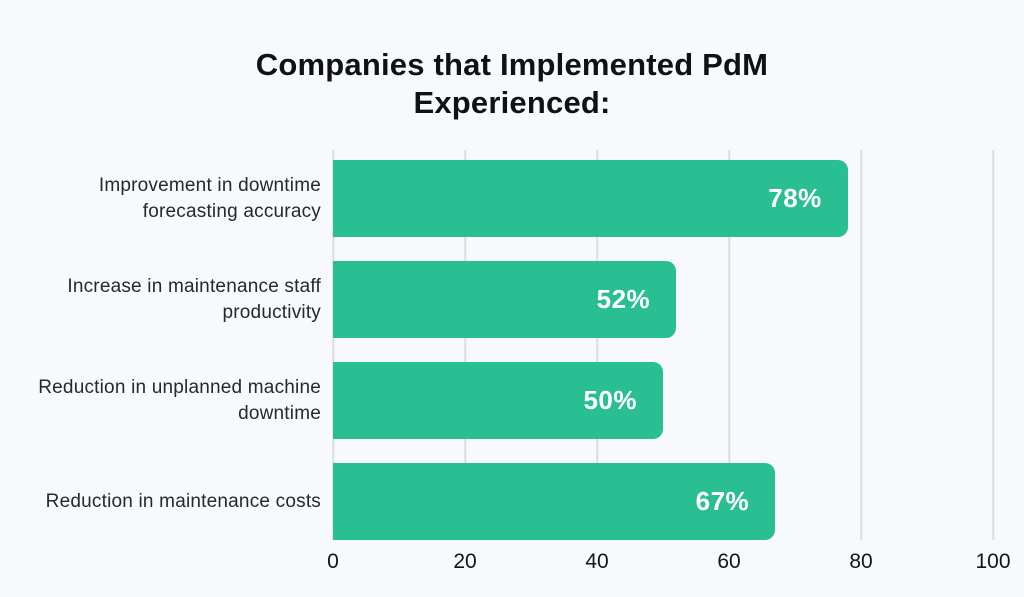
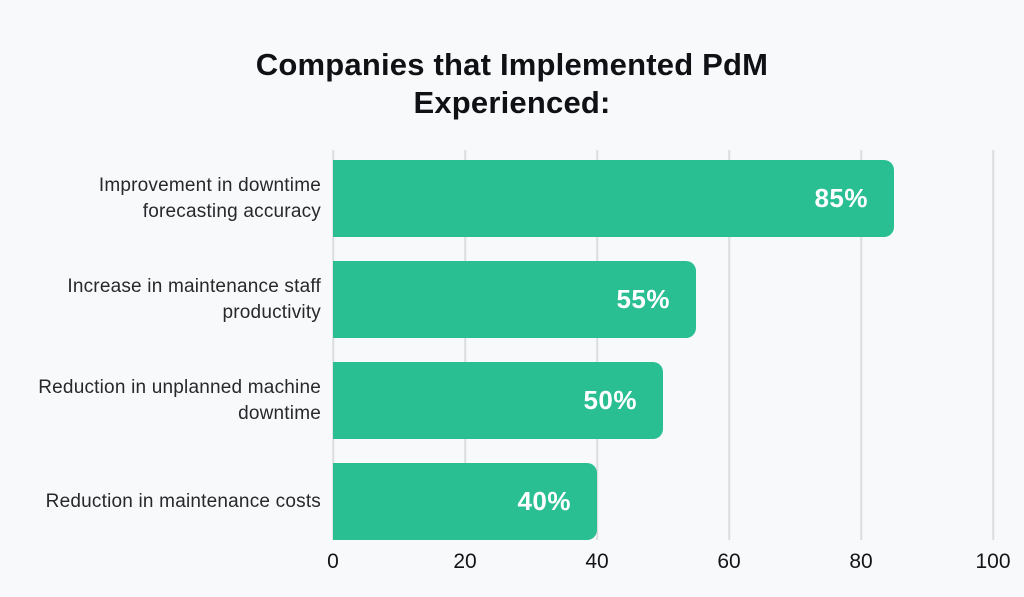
Improvement in downtime forecasting accuracy: 78% -> 85%
Increase in maintenance staff productivity: 52% -> 55%
Reduction in maintenance costs: 67% -> 40%
